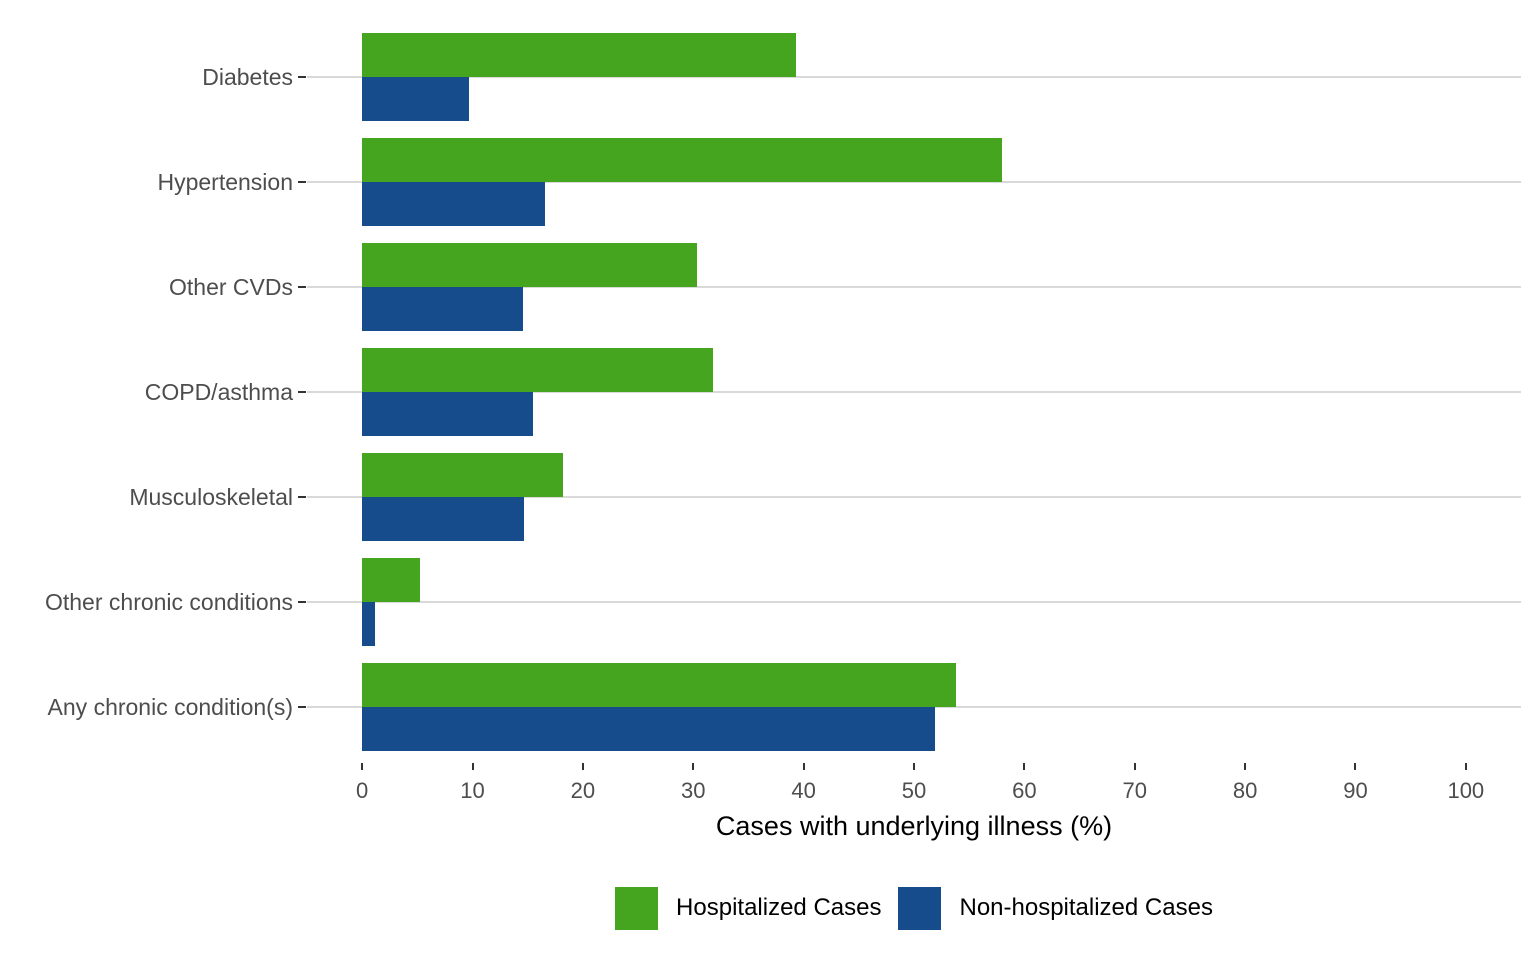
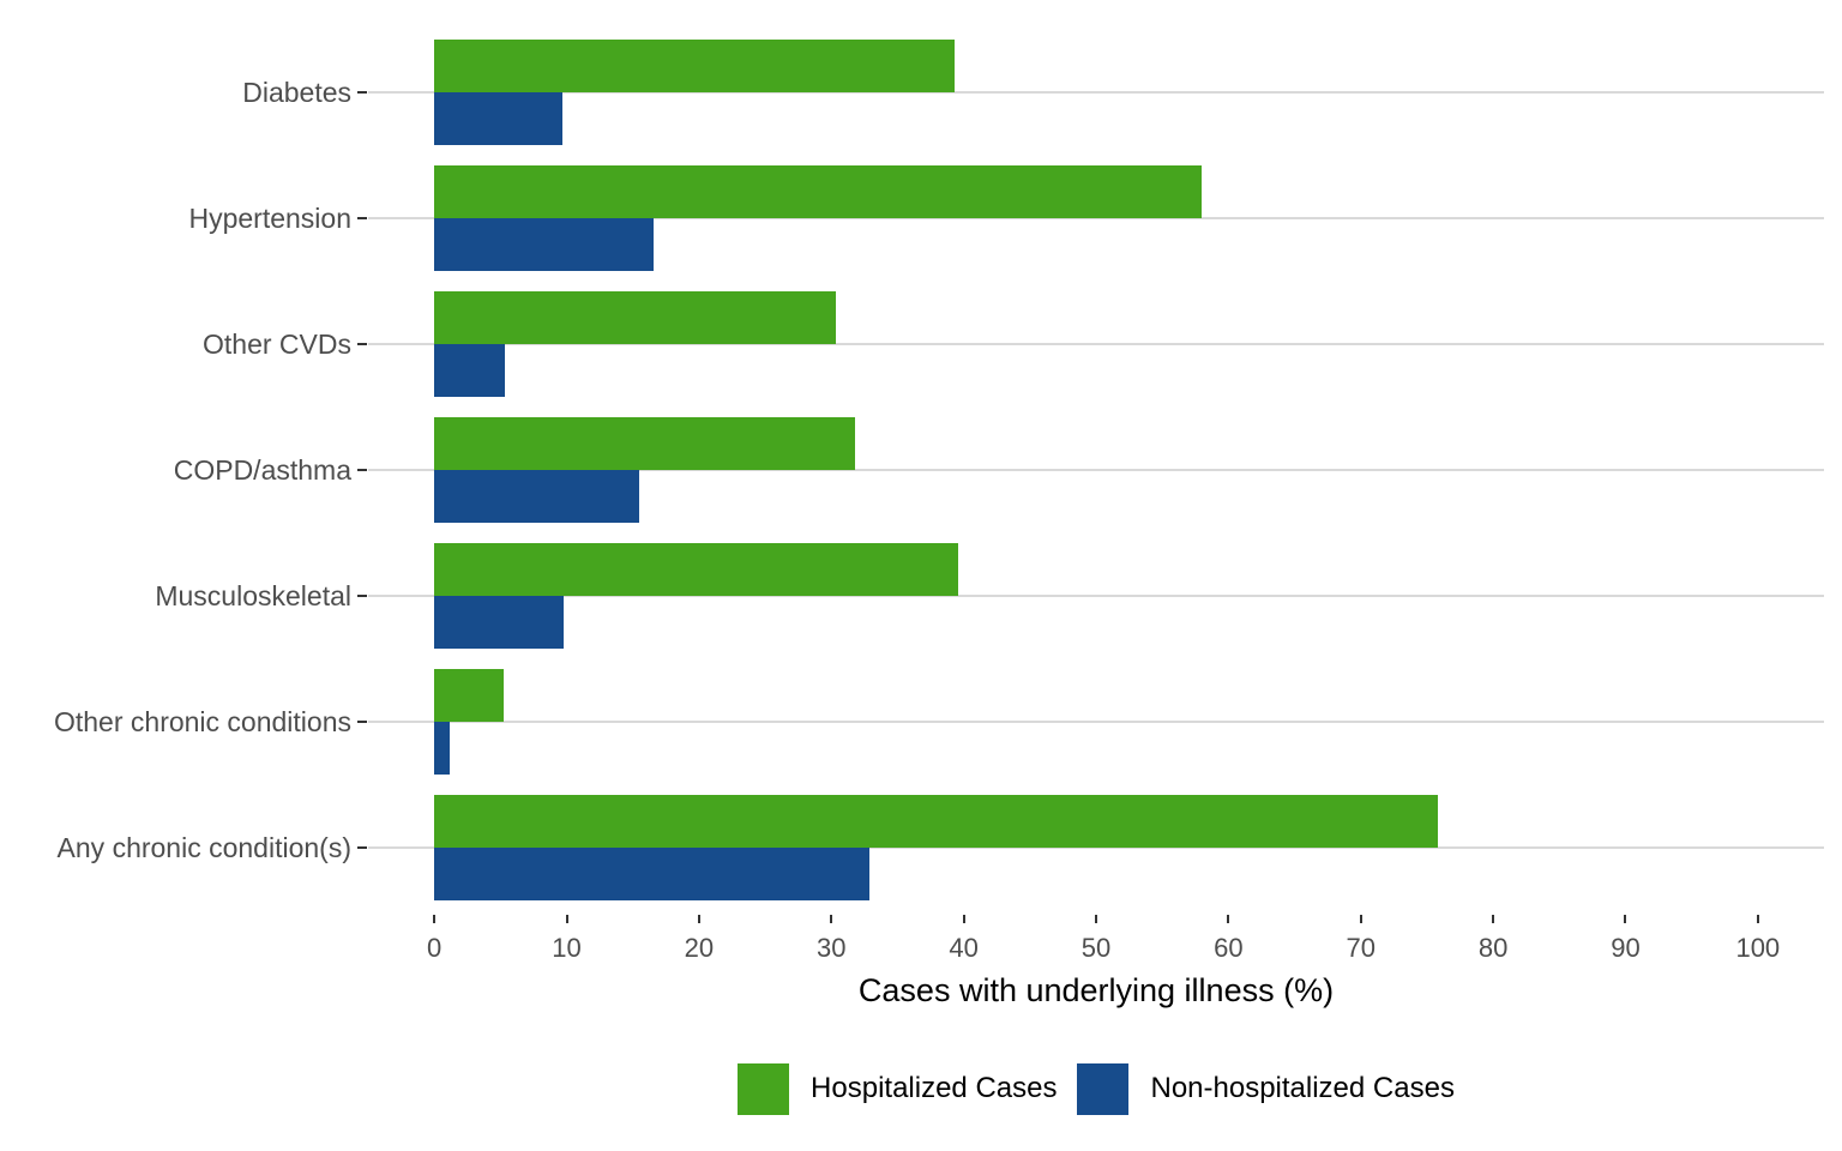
Non-hospitalized Cases/Other CVDs: 14.6 -> 5.3
Hospitalized Cases/Musculoskeletal: 18.2 -> 39.6
Non-hospitalized Cases/Musculoskeletal: 14.7 -> 9.8
Hospitalized Cases/Any chronic condition(s): 53.8 -> 75.8
Non-hospitalized Cases/Any chronic condition(s): 51.9 -> 32.9
